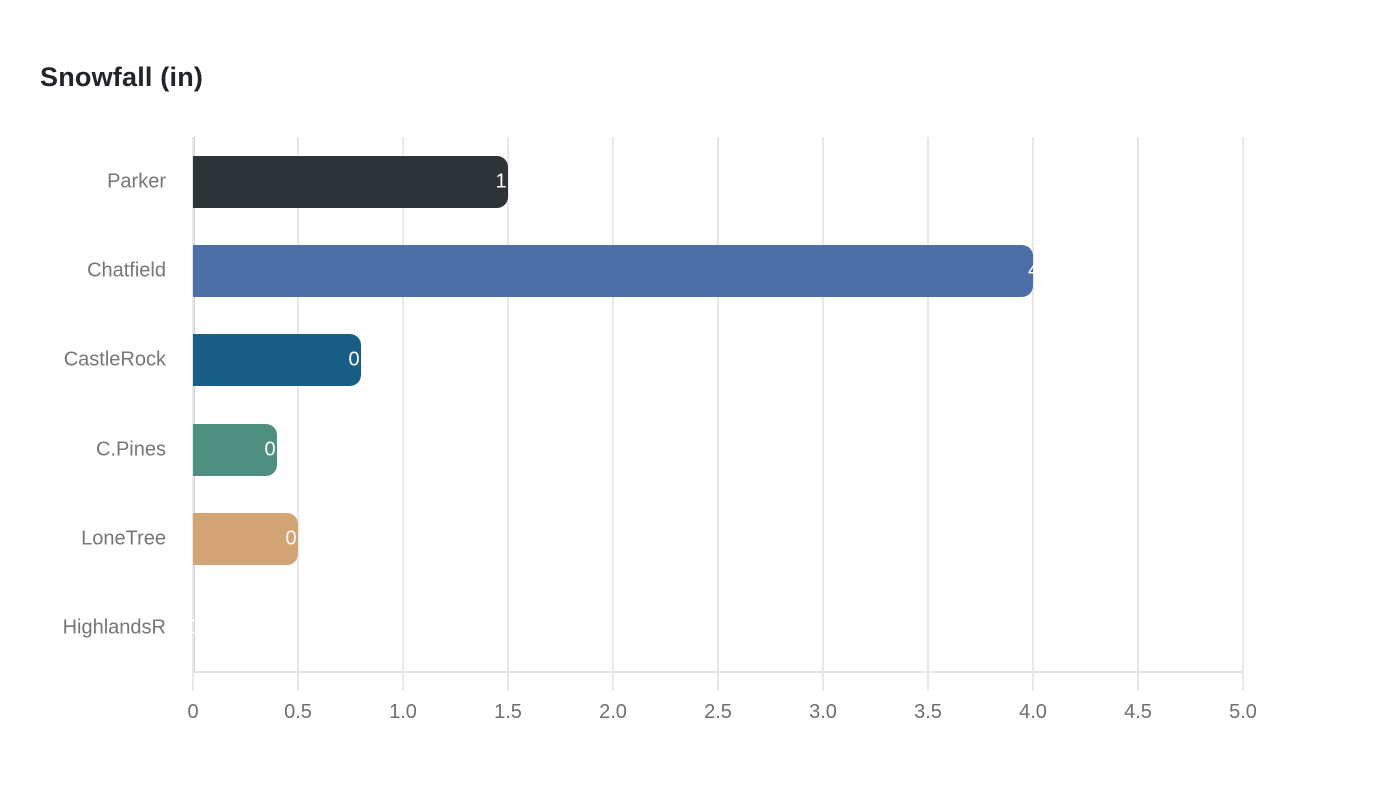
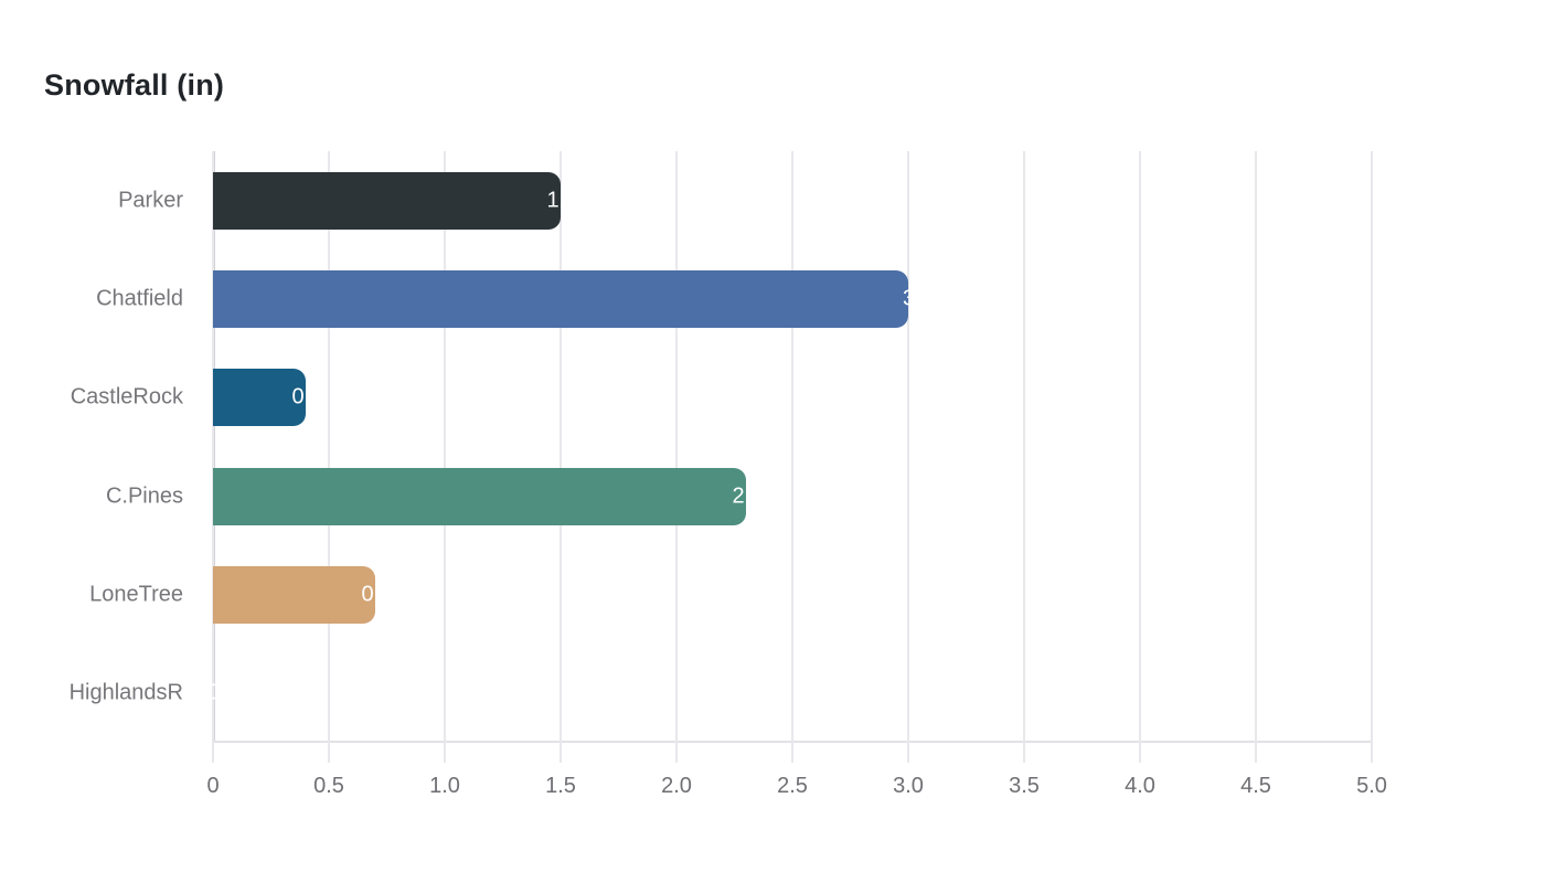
Chatfield: 4 -> 3
CastleRock: 0.8 -> 0.4
C.Pines: 0.4 -> 2.3
LoneTree: 0.5 -> 0.7
